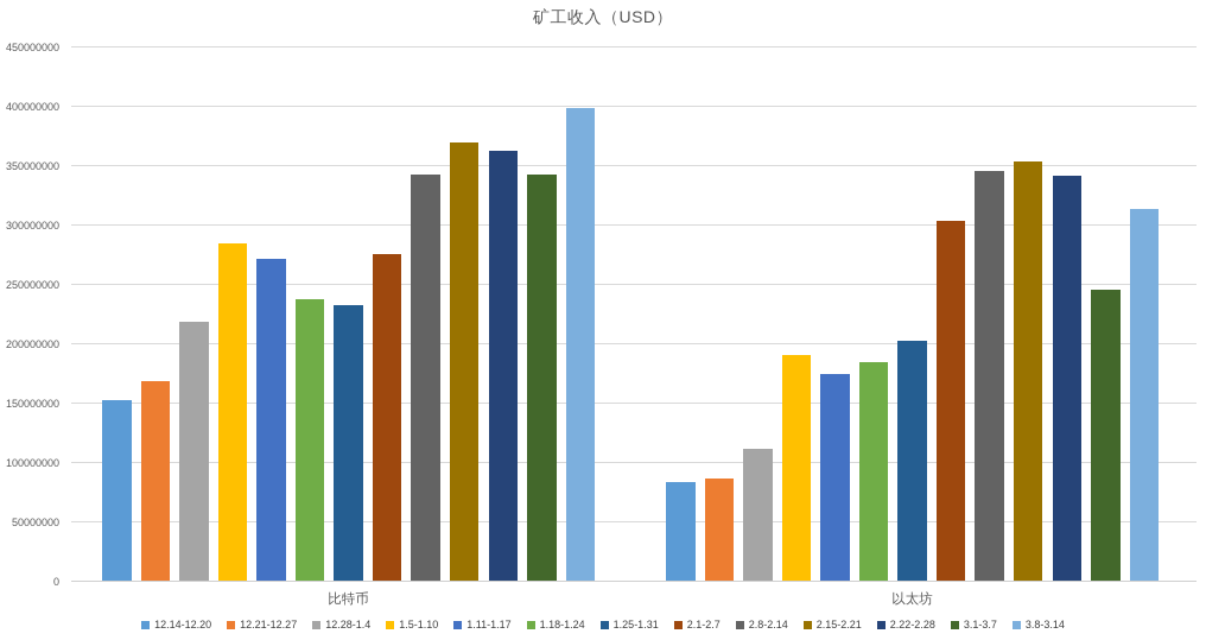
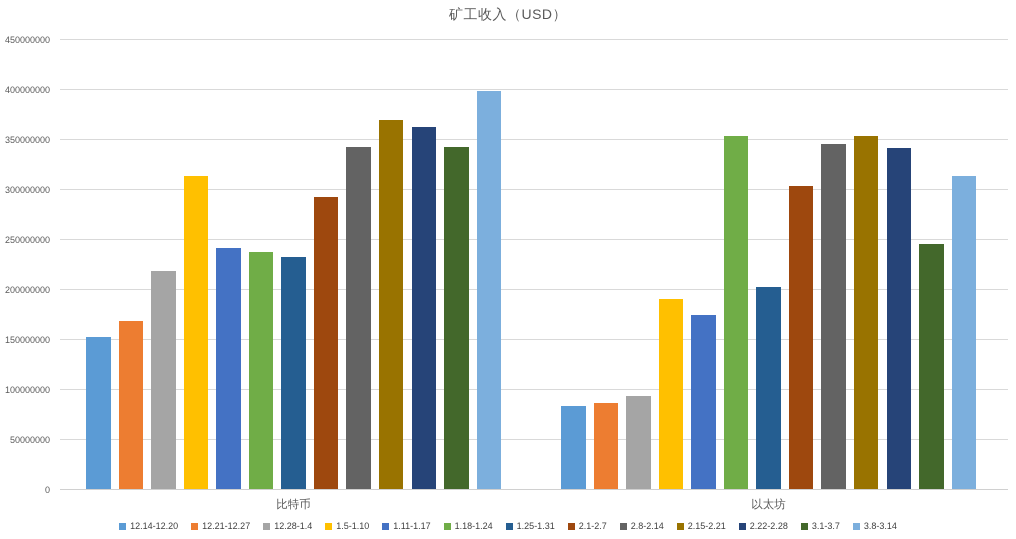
1.5-1.10/比特币: 284000000 -> 313000000
1.11-1.17/比特币: 271000000 -> 241000000
2.1-2.7/比特币: 275000000 -> 292000000
12.28-1.4/以太坊: 111000000 -> 93000000
1.18-1.24/以太坊: 184000000 -> 353000000
